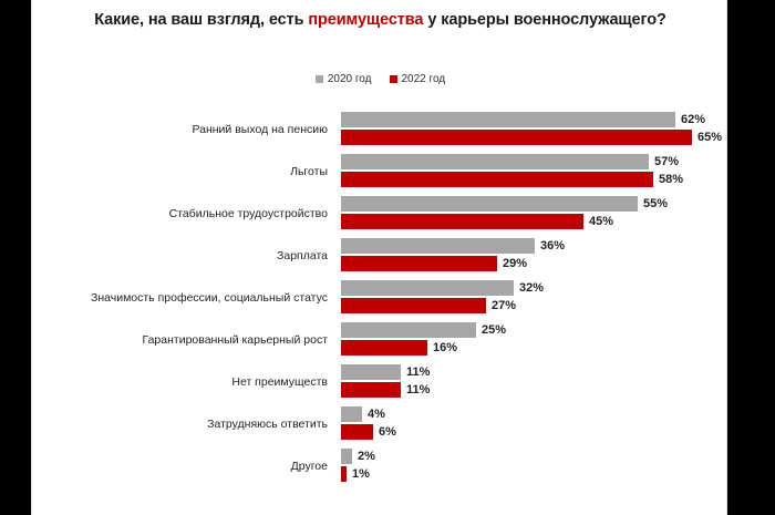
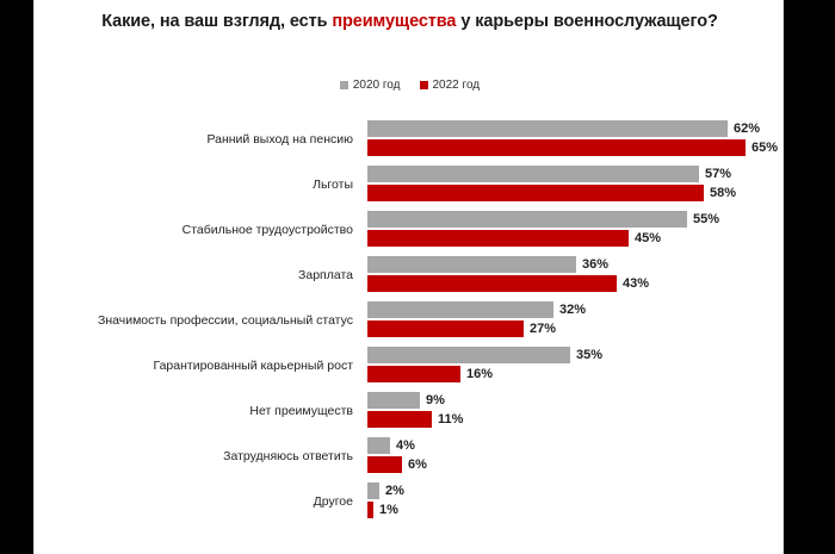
2022 год/Зарплата: 29% -> 43%
2020 год/Гарантированный карьерный рост: 25% -> 35%
2020 год/Нет преимуществ: 11% -> 9%
